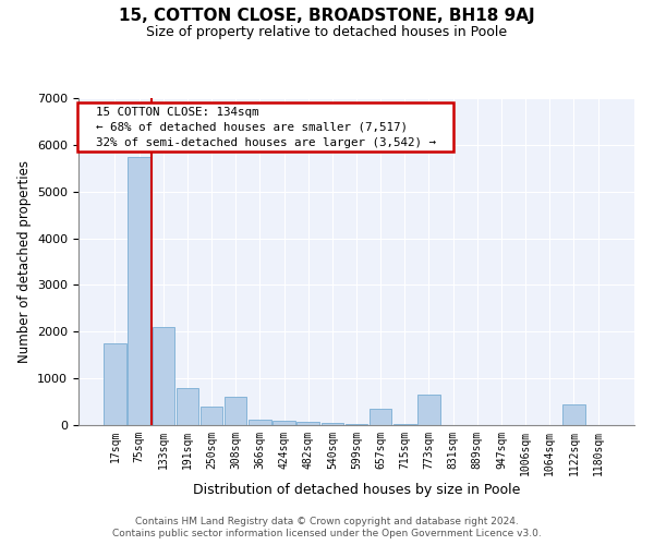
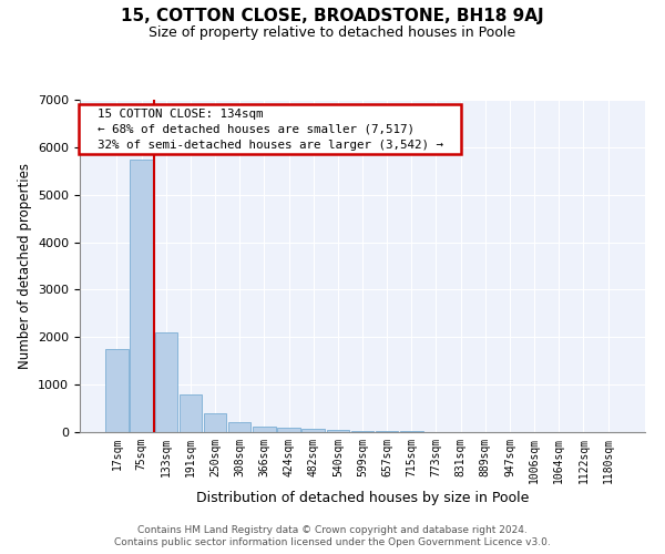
308sqm: 600 -> 200
657sqm: 350 -> 20
773sqm: 650 -> 10
1122sqm: 450 -> 0
